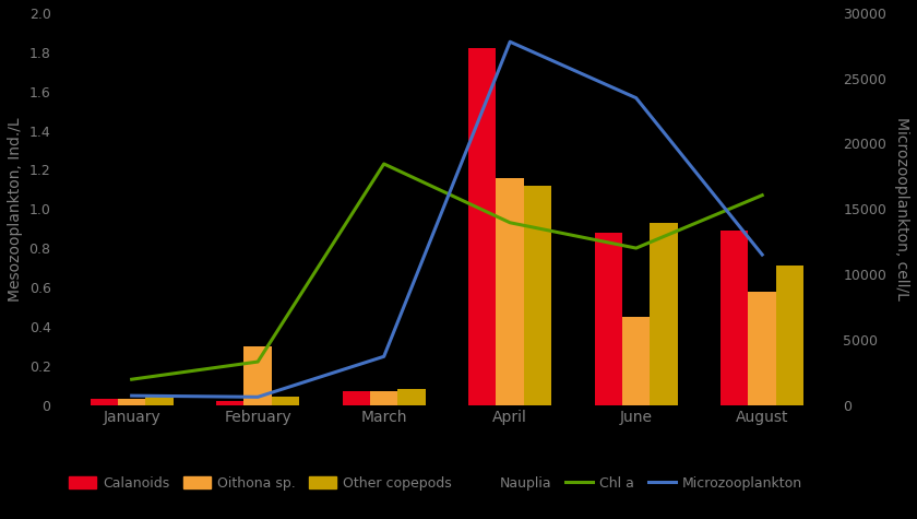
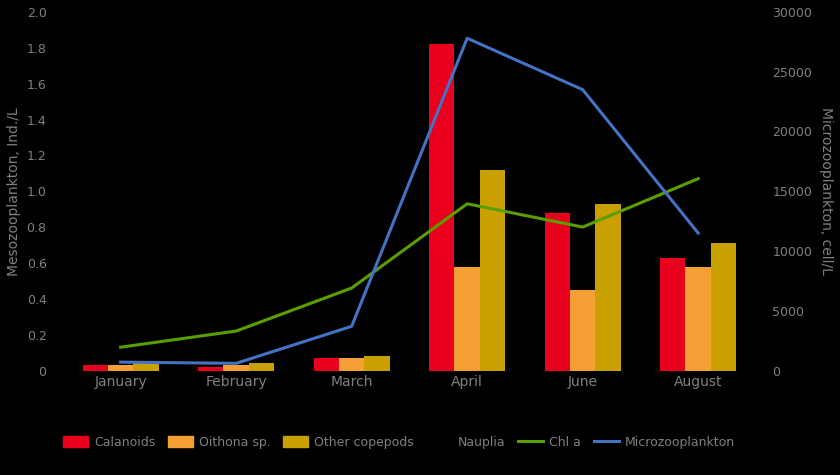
Oithona sp./February: 0.30 -> 0.03
Chl a/March: 1.23 -> 0.46
Oithona sp./April: 1.16 -> 0.58
Calanoids/August: 0.89 -> 0.63
